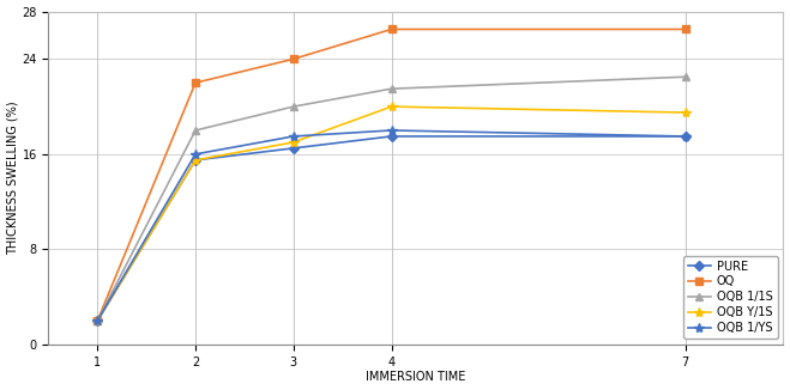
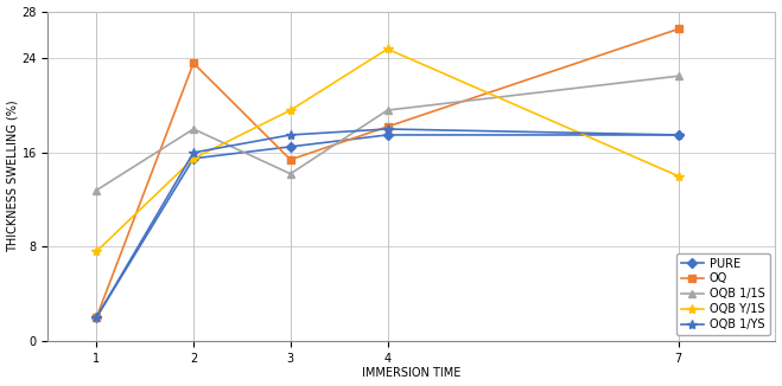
OQB 1/1S/1: 2.0 -> 12.8
OQB Y/1S/1: 2.0 -> 7.6
OQ/2: 22.0 -> 23.6
OQ/3: 24.0 -> 15.4
OQB 1/1S/3: 20.0 -> 14.2
OQB Y/1S/3: 17.0 -> 19.6
OQ/4: 26.5 -> 18.2
OQB 1/1S/4: 21.5 -> 19.6
OQB Y/1S/4: 20.0 -> 24.8
OQB Y/1S/7: 19.5 -> 14.0
